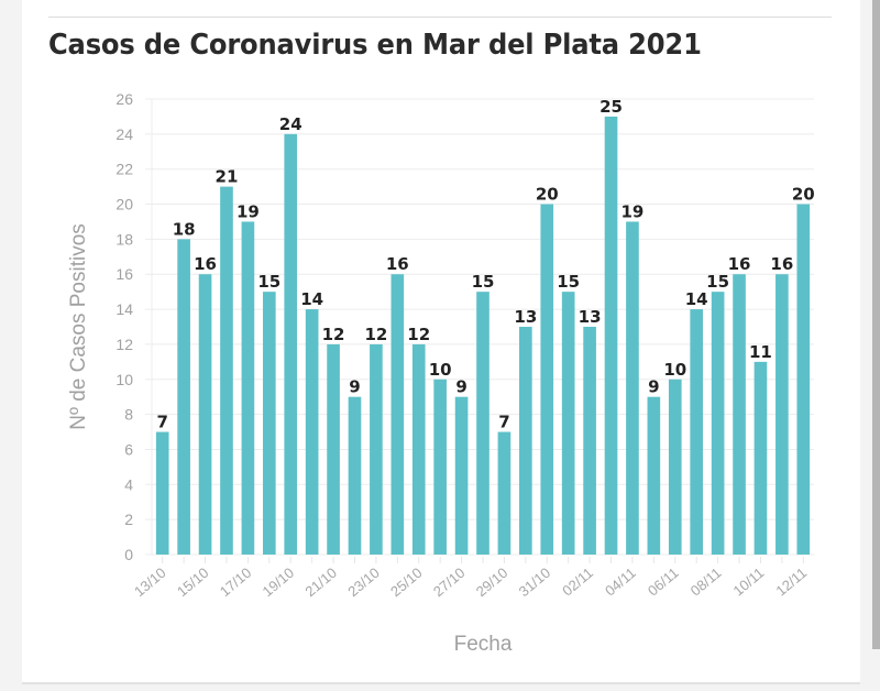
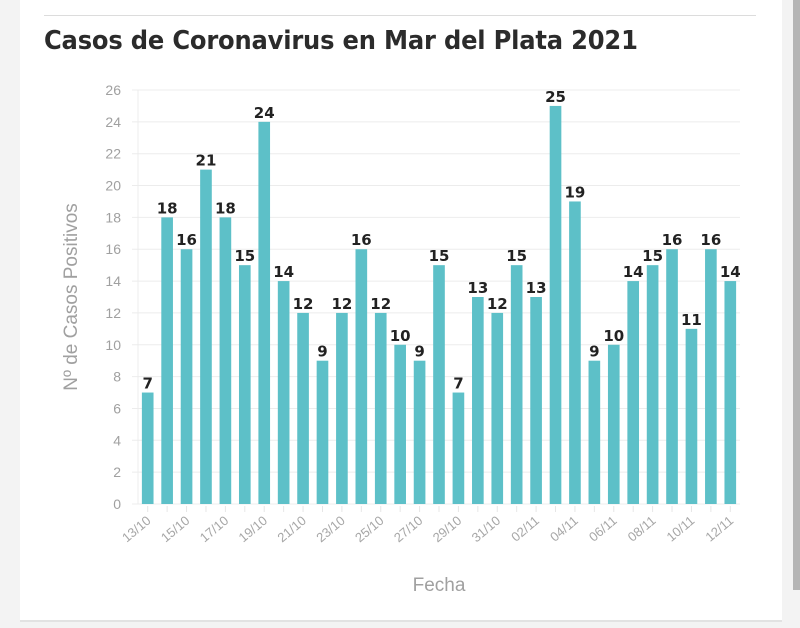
17/10: 19 -> 18
31/10: 20 -> 12
12/11: 20 -> 14
